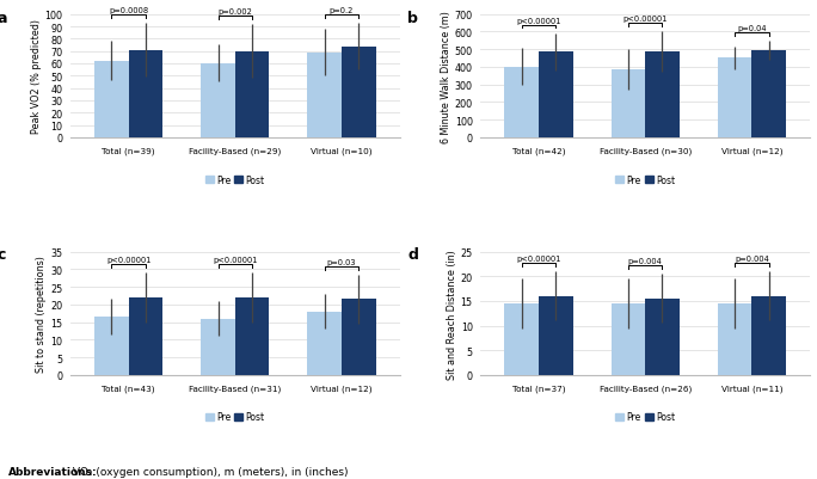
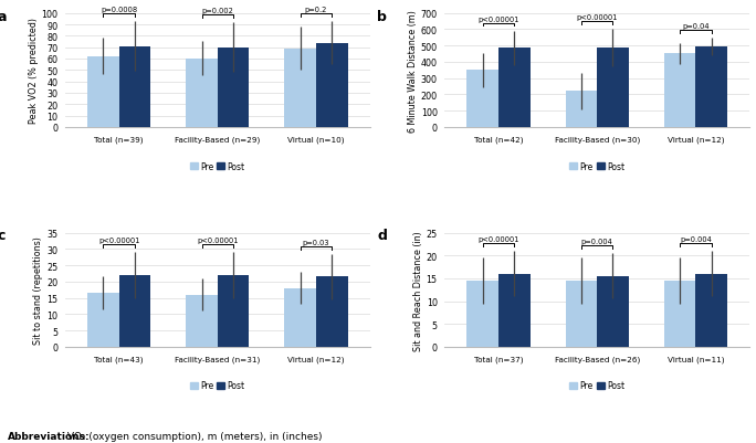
Pre/Total (n=42): 400 -> 350
Pre/Facility-Based (n=30): 380 -> 220
